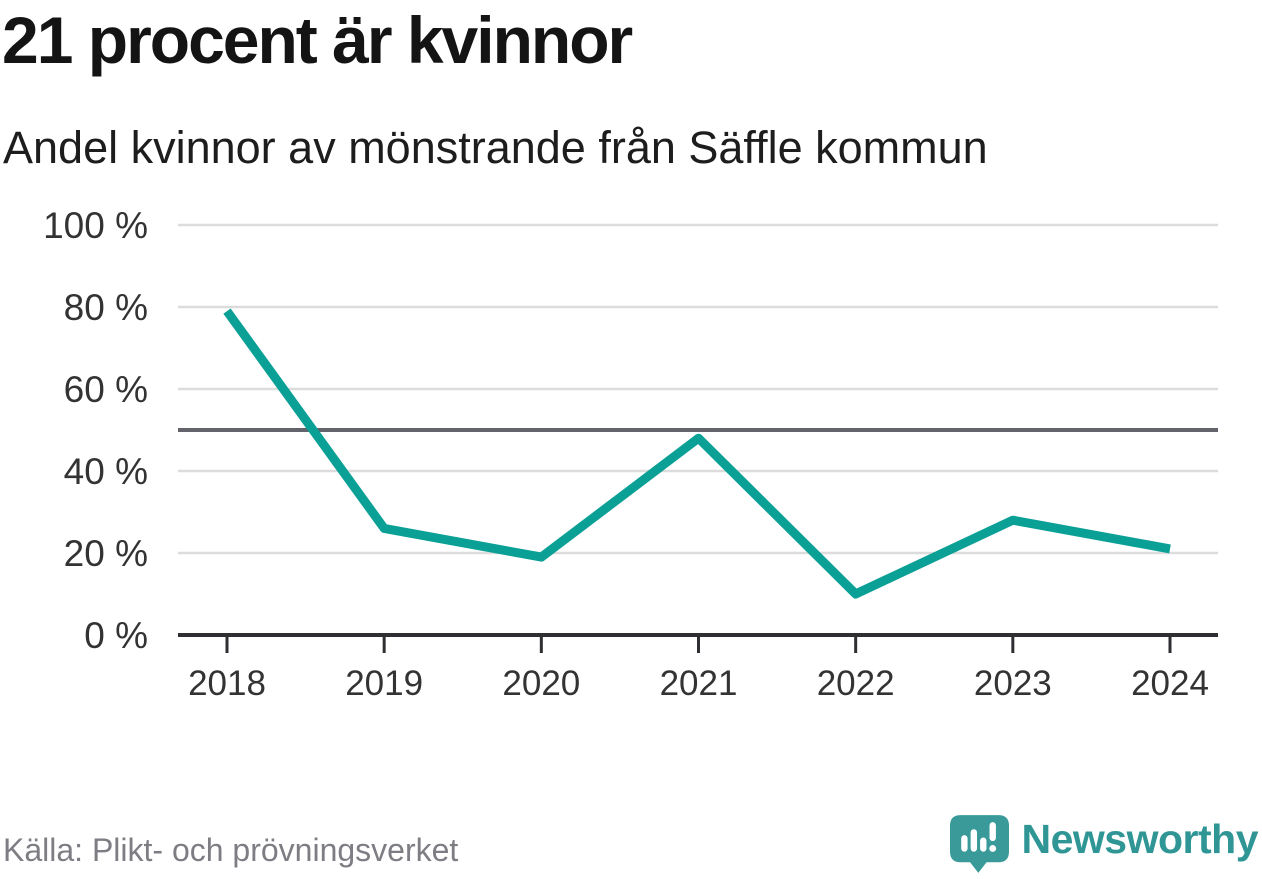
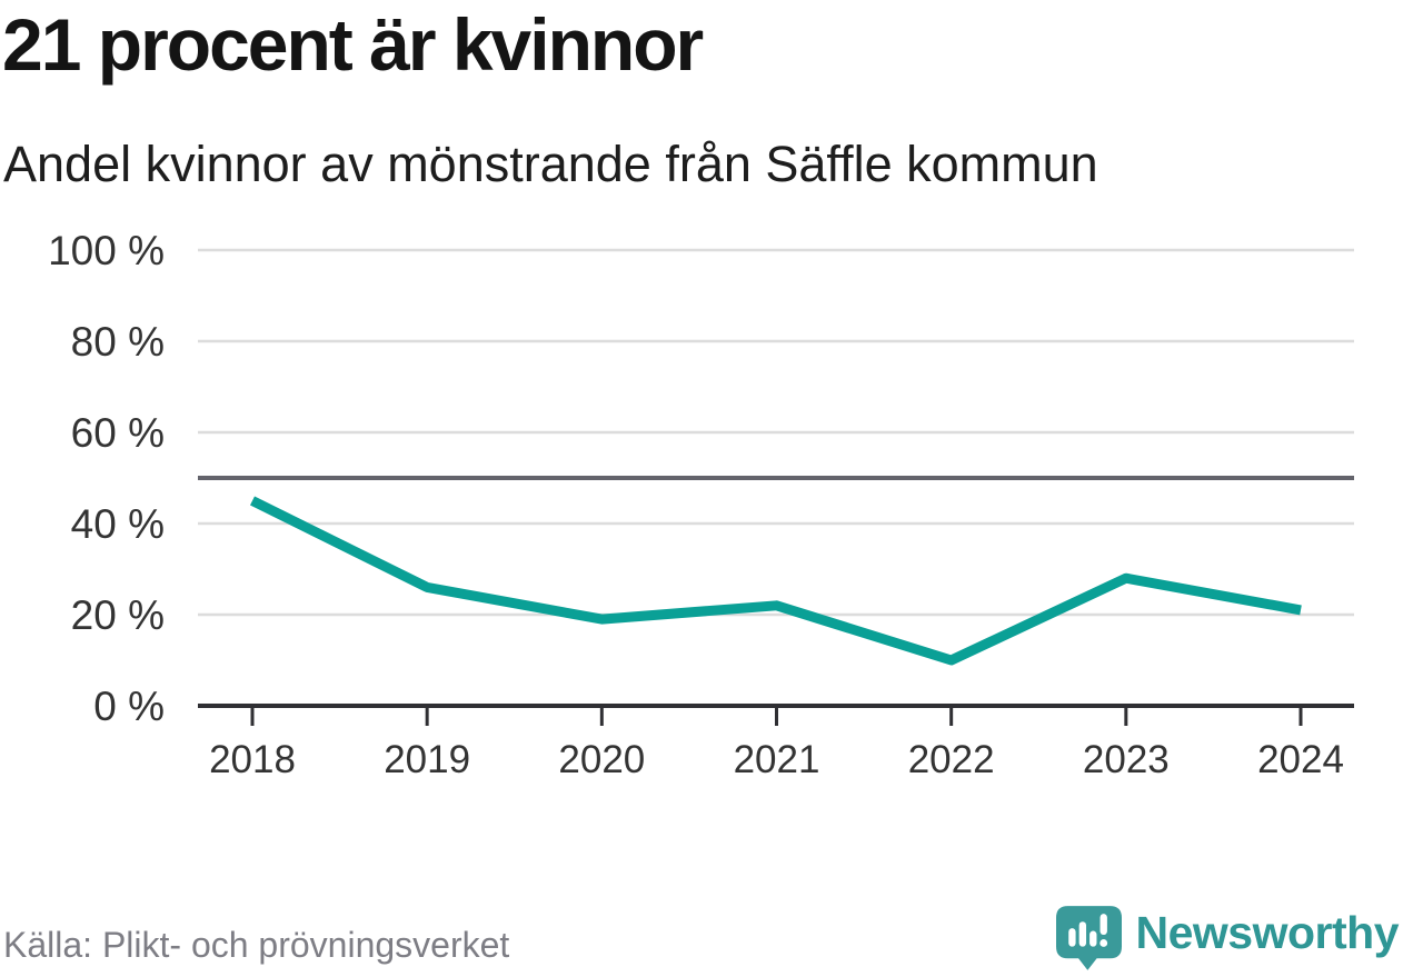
2018: 79% -> 45%
2021: 48% -> 22%
